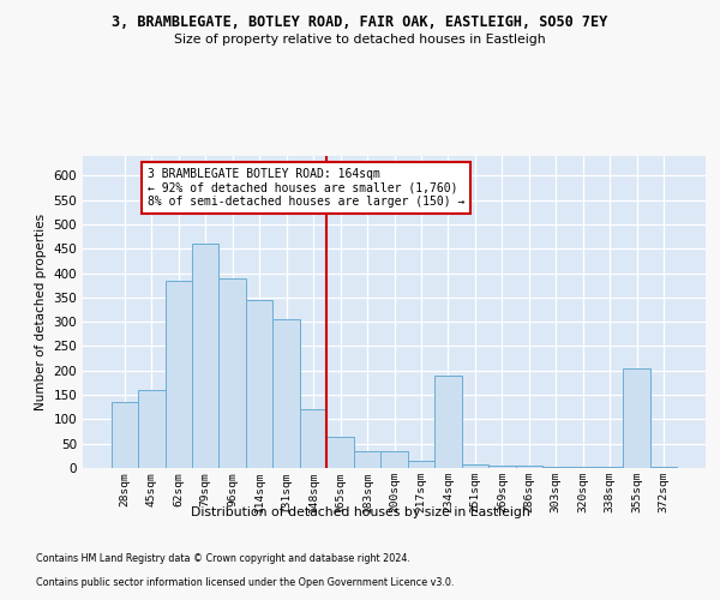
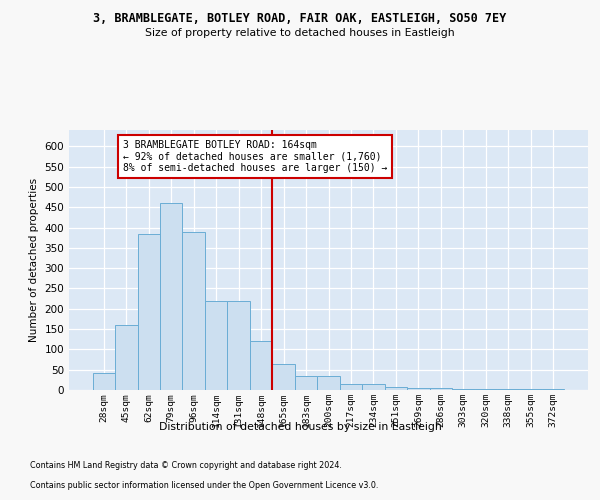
28sqm: 135 -> 42
114sqm: 345 -> 218
131sqm: 305 -> 218
234sqm: 190 -> 15
355sqm: 205 -> 2
